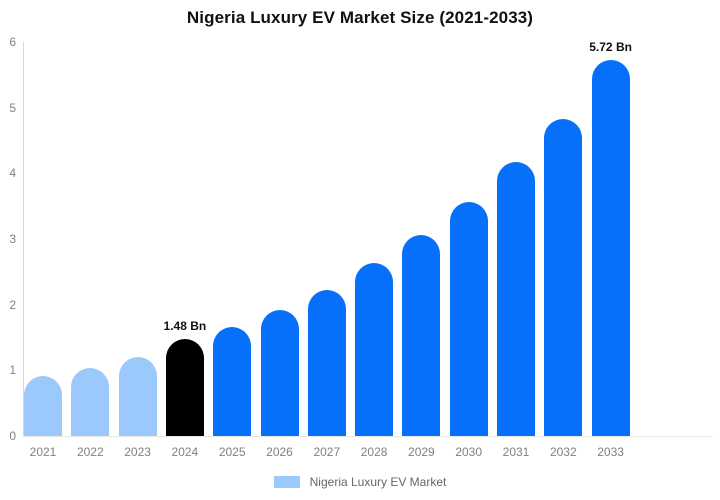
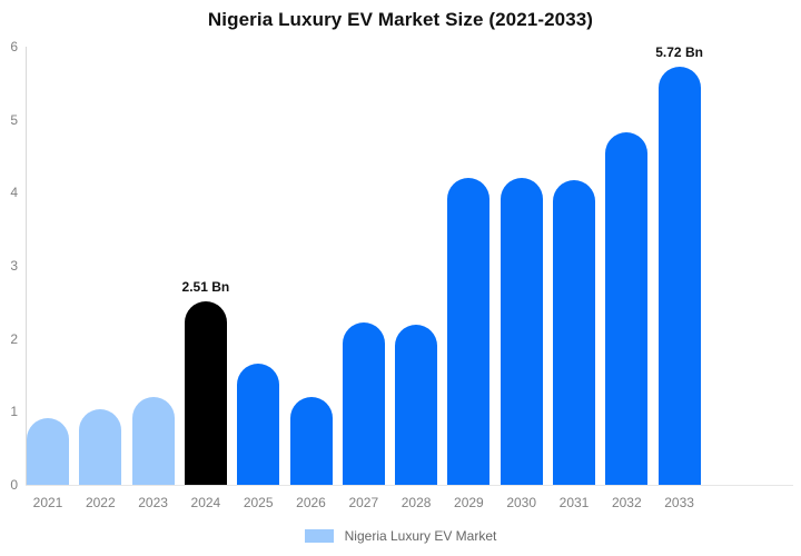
2024: 1.48 -> 2.51
2026: 1.9 -> 1.2
2028: 2.6 -> 2.2
2029: 3.1 -> 4.2
2030: 3.6 -> 4.2
